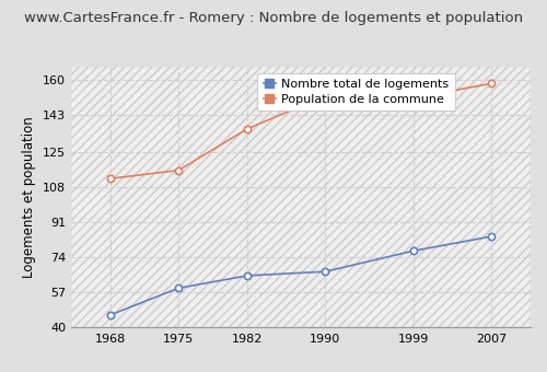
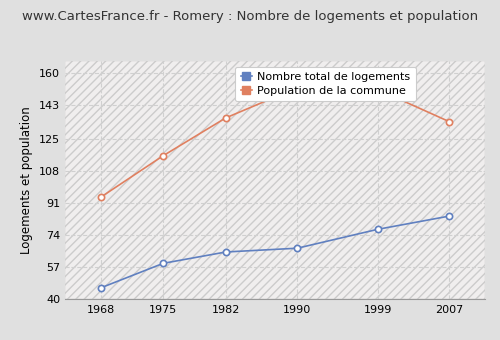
Population de la commune/1968: 112 -> 94
Population de la commune/2007: 158 -> 134
